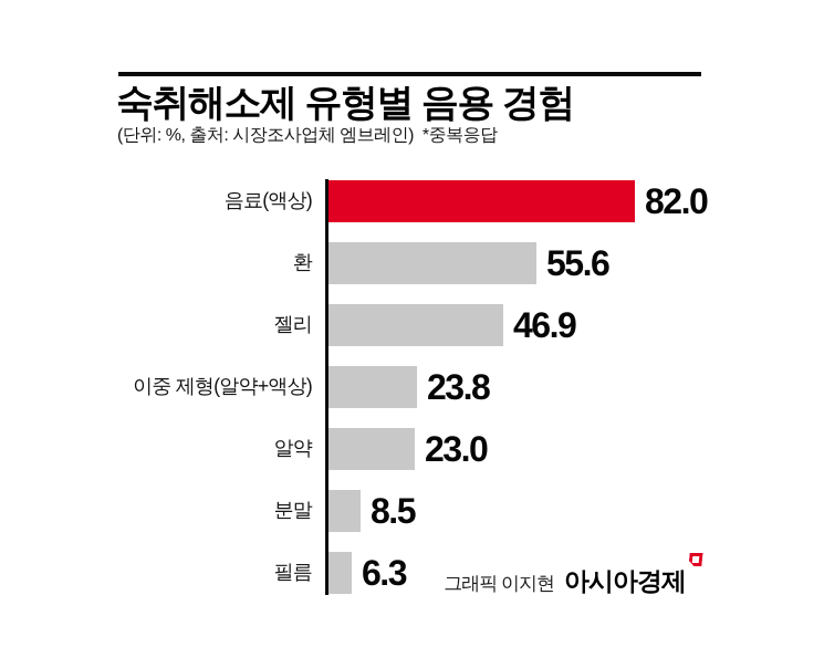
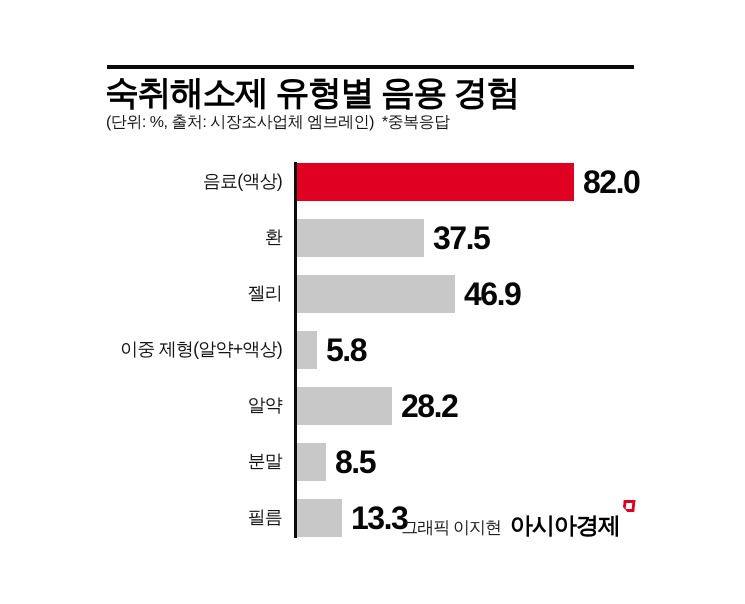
환: 55.6 -> 37.5
이중 제형(알약+액상): 23.8 -> 5.8
알약: 23.0 -> 28.2
필름: 6.3 -> 13.3
